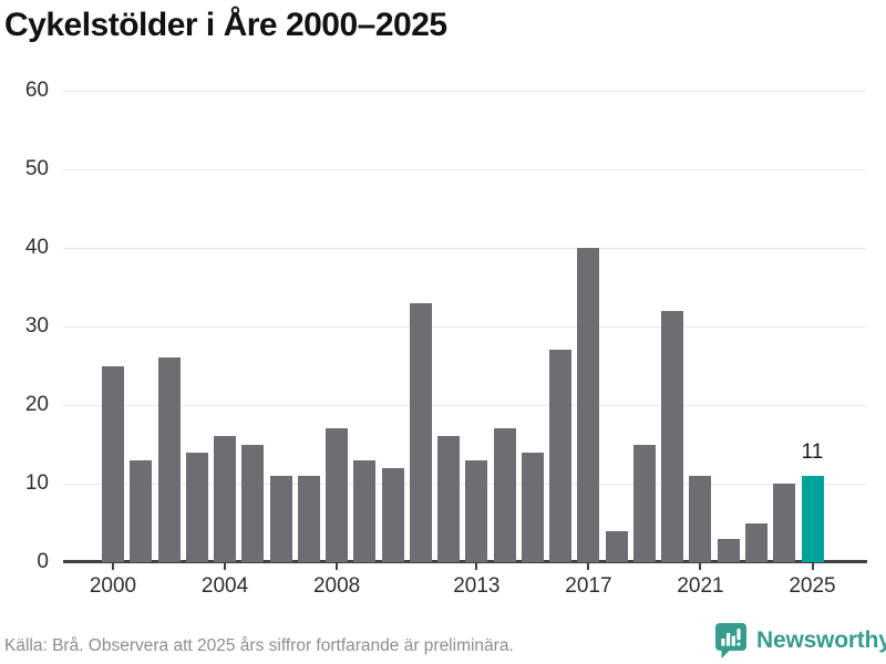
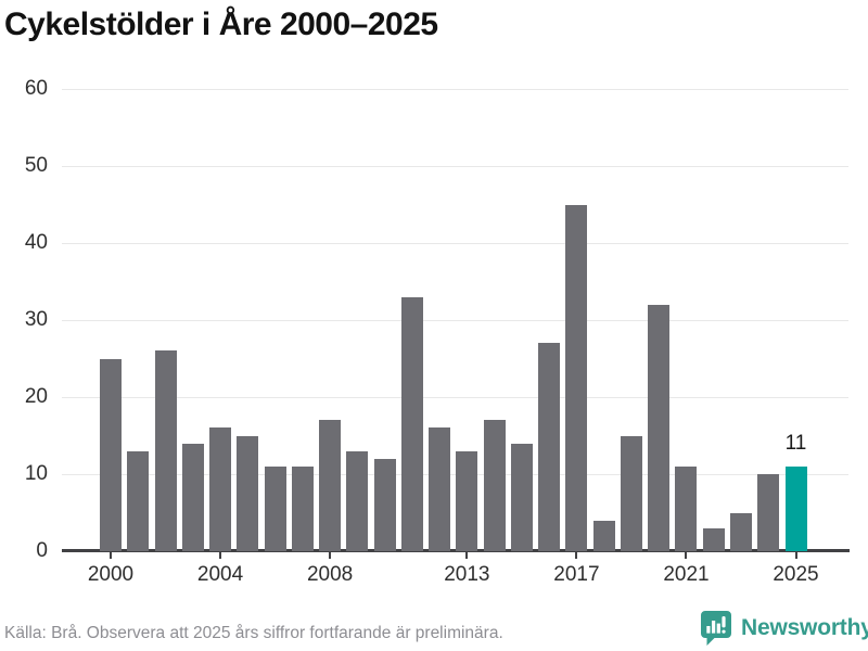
2017: 40 -> 45
